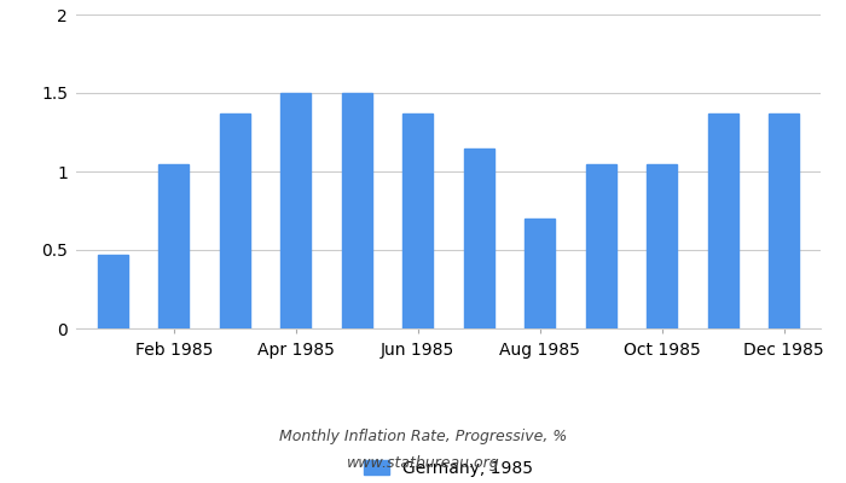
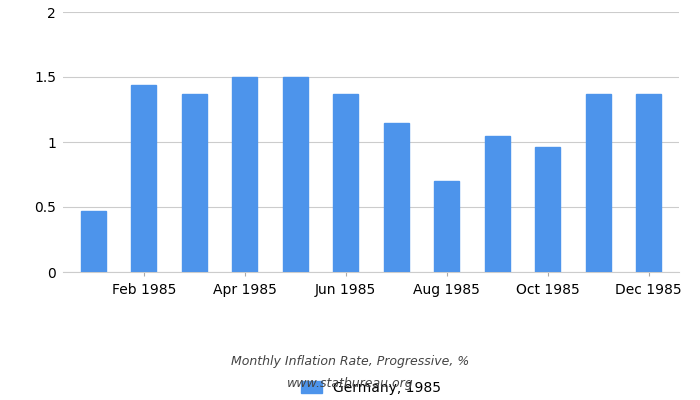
Feb 1985: 1.05 -> 1.44
Oct 1985: 1.05 -> 0.96
